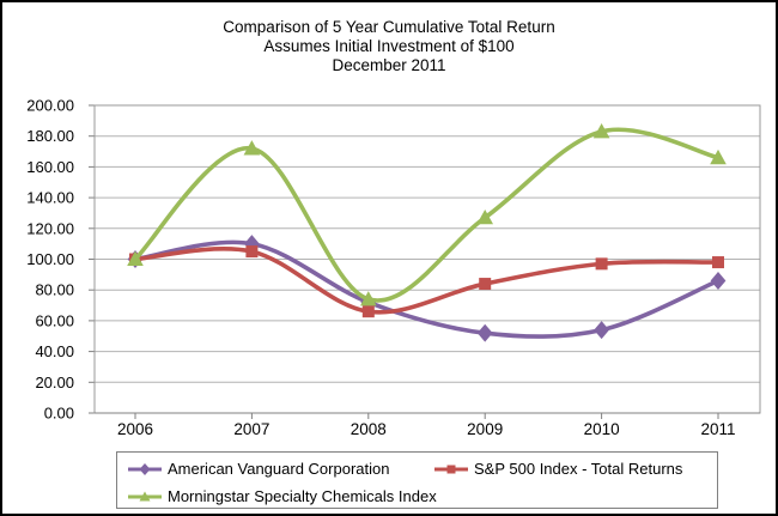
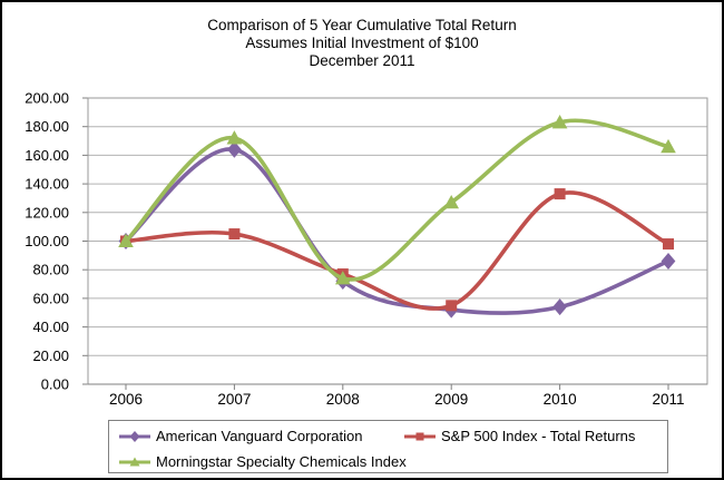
American Vanguard Corporation/2007: 110 -> 164
S&P 500 Index - Total Returns/2008: 66 -> 77
S&P 500 Index - Total Returns/2009: 84 -> 55
S&P 500 Index - Total Returns/2010: 97 -> 133
